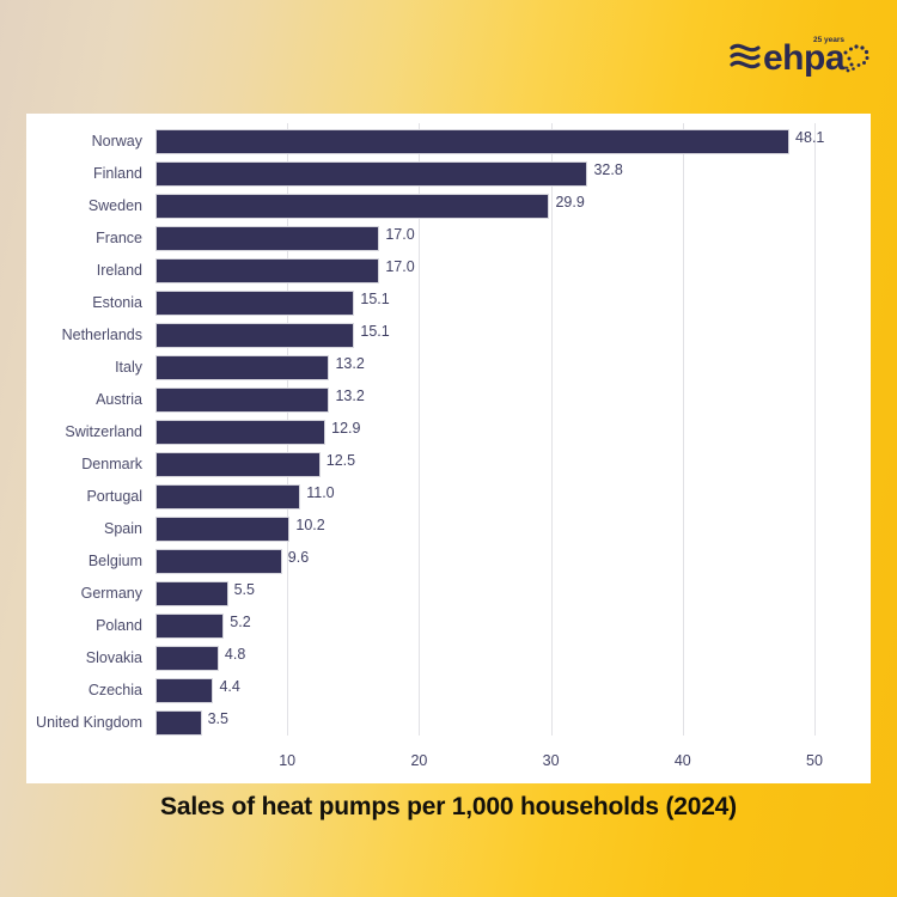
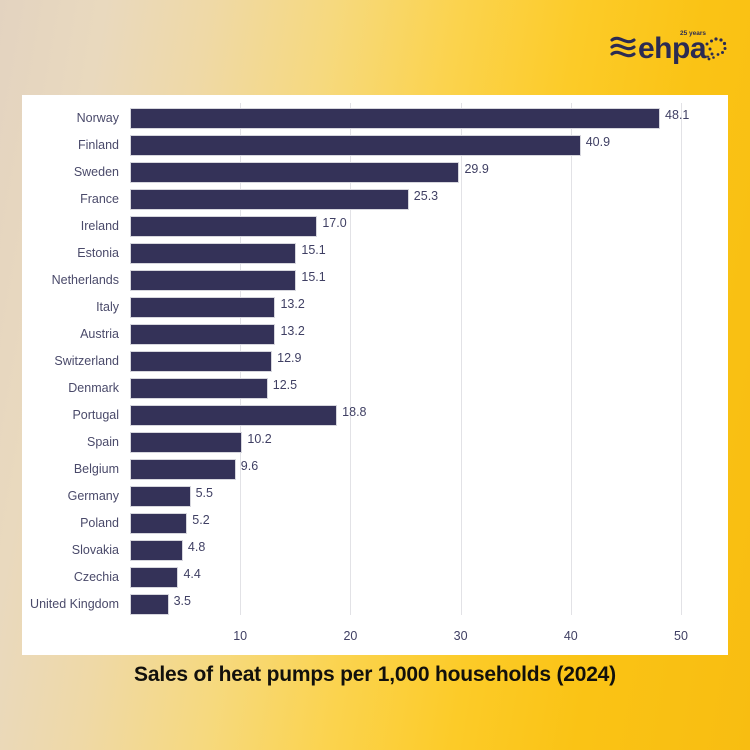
Finland: 32.8 -> 40.9
France: 17.0 -> 25.3
Portugal: 11.0 -> 18.8
